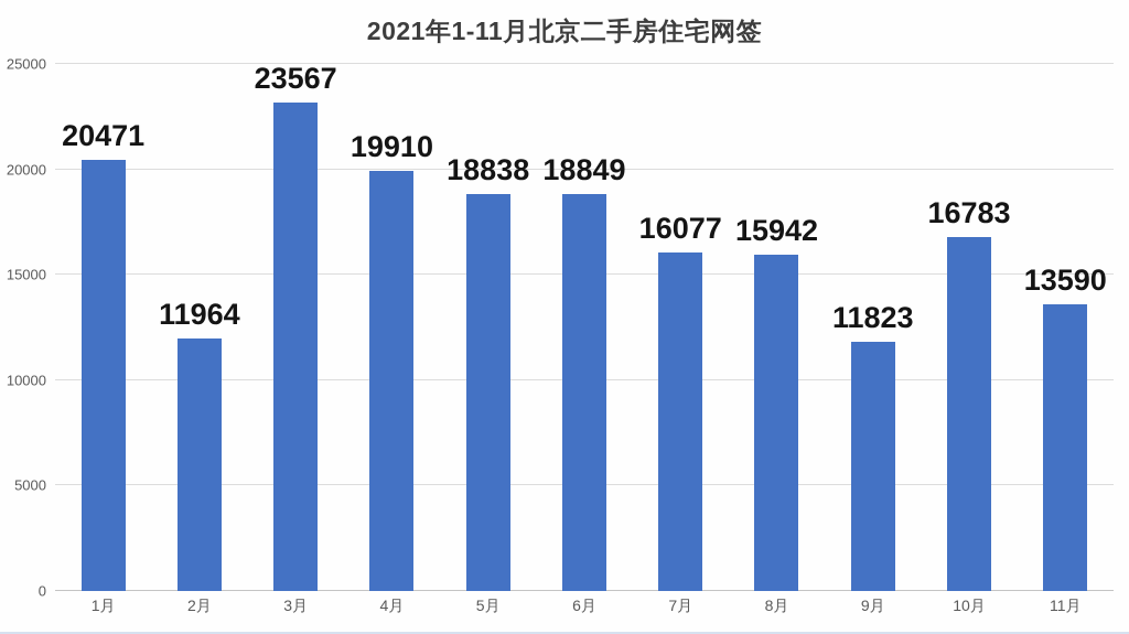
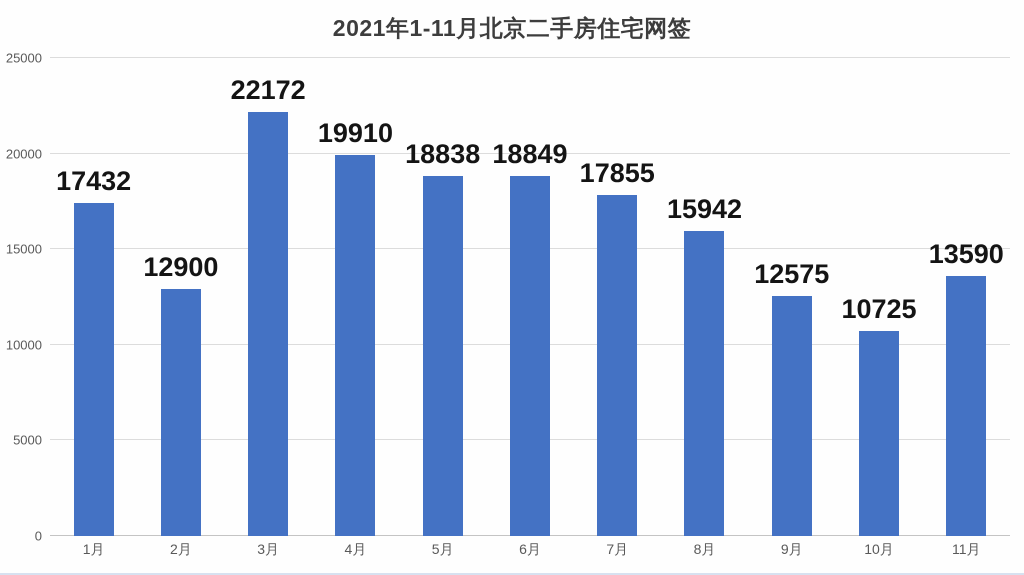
1月: 20471 -> 17432
2月: 11964 -> 12900
3月: 23567 -> 22172
7月: 16077 -> 17855
9月: 11823 -> 12575
10月: 16783 -> 10725
